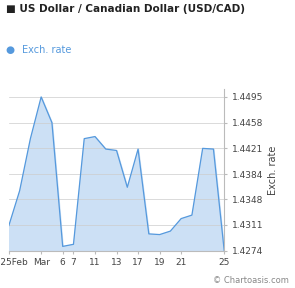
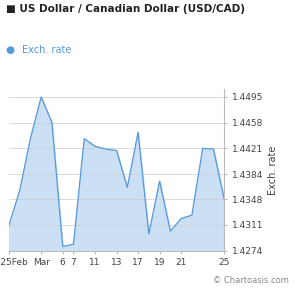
11: 1.4438 -> 1.4424
17: 1.4420 -> 1.4444
19: 1.4297 -> 1.4374
25: 1.4274 -> 1.4348
